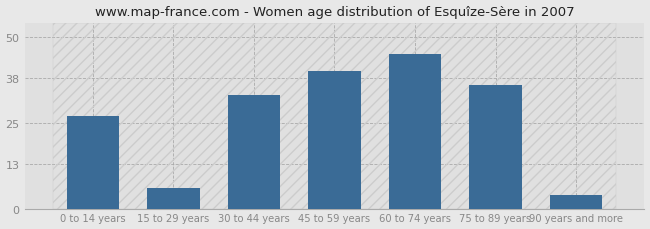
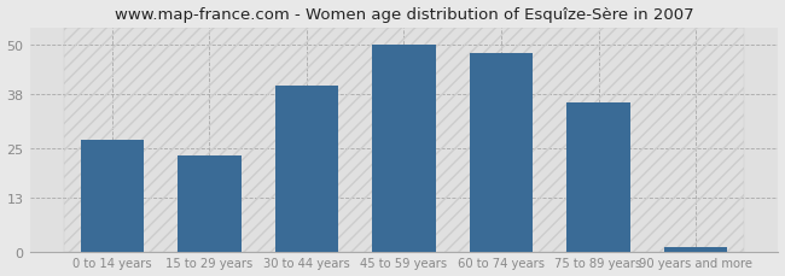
15 to 29 years: 6 -> 23
30 to 44 years: 33 -> 40
45 to 59 years: 40 -> 50
60 to 74 years: 45 -> 48
90 years and more: 4 -> 1
